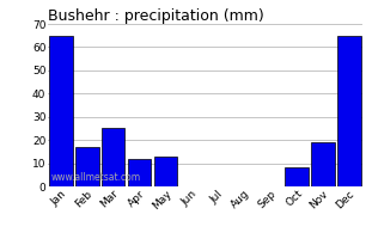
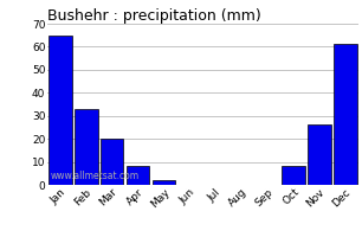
Feb: 17 -> 33
Mar: 25 -> 20
Apr: 12 -> 8
May: 13 -> 2
Nov: 19 -> 26
Dec: 65 -> 61
